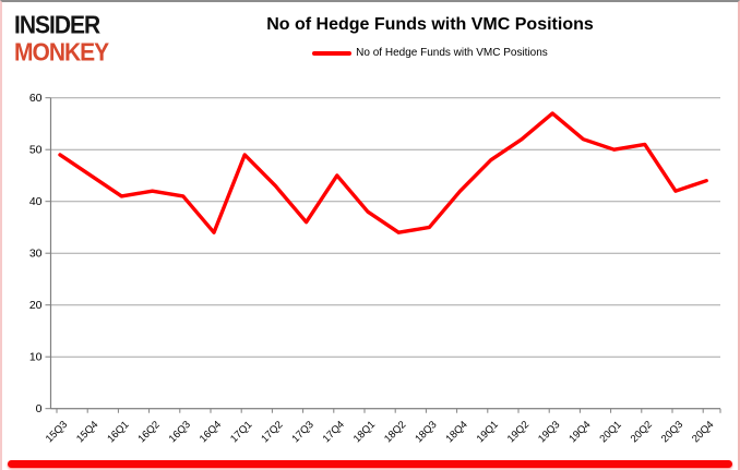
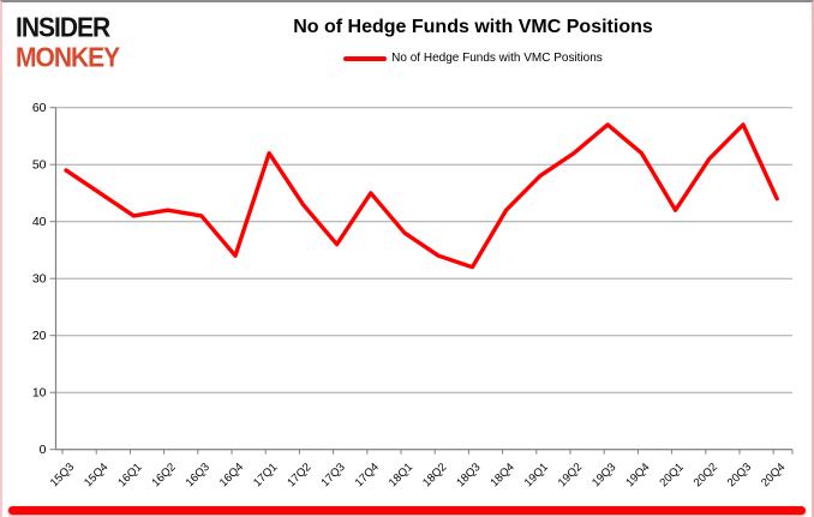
17Q1: 49 -> 52
18Q3: 35 -> 32
20Q1: 50 -> 42
20Q3: 42 -> 57
